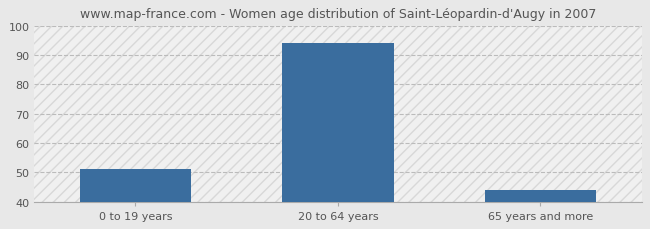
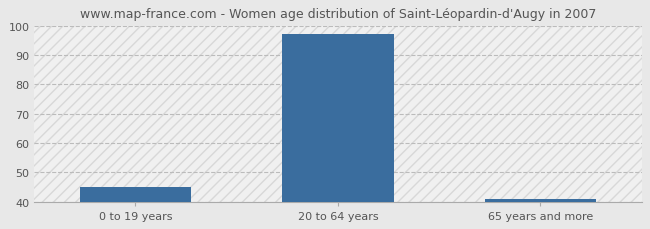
0 to 19 years: 51 -> 45
20 to 64 years: 94 -> 97
65 years and more: 44 -> 41
